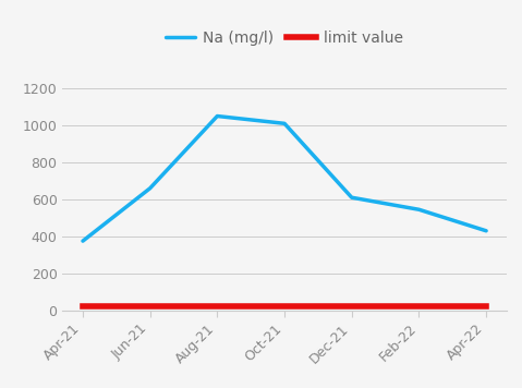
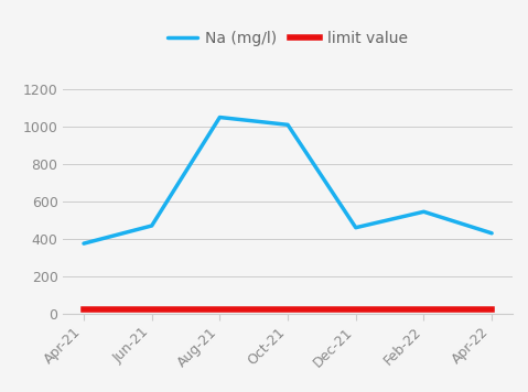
Na (mg/l)/Jun-21: 660 -> 470
Na (mg/l)/Dec-21: 610 -> 460
